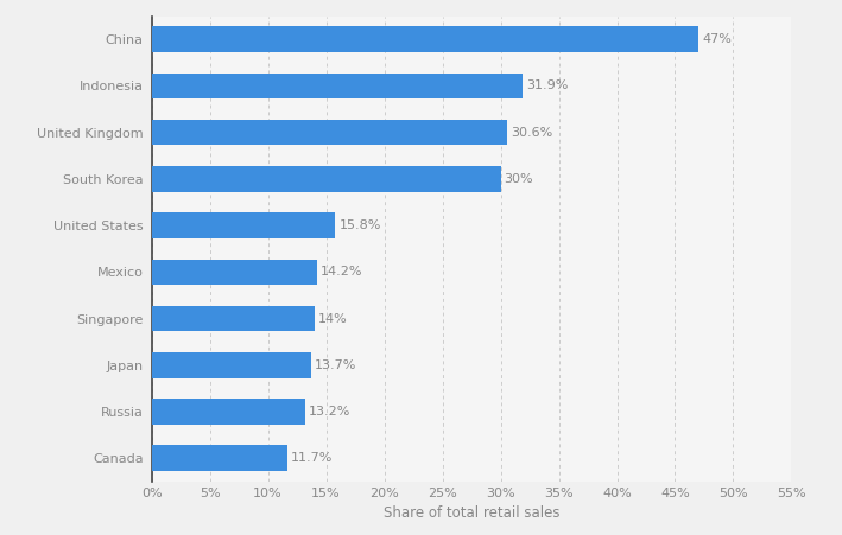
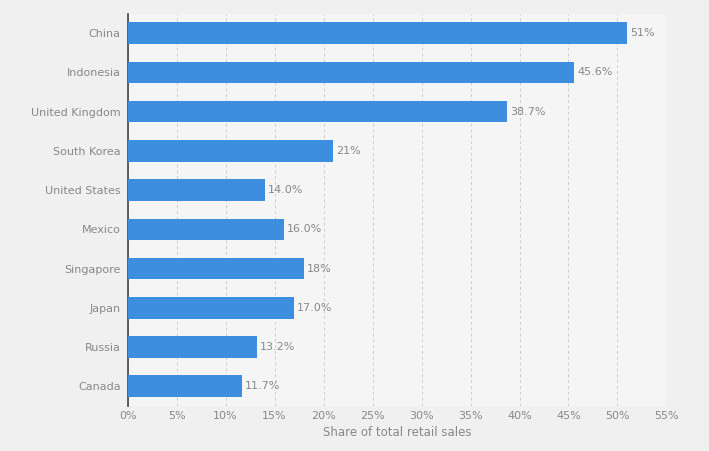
China: 47% -> 51%
Indonesia: 31.9% -> 45.6%
United Kingdom: 30.6% -> 38.7%
South Korea: 30% -> 21%
United States: 15.8% -> 14.0%
Mexico: 14.2% -> 16.0%
Singapore: 14% -> 18%
Japan: 13.7% -> 17.0%
